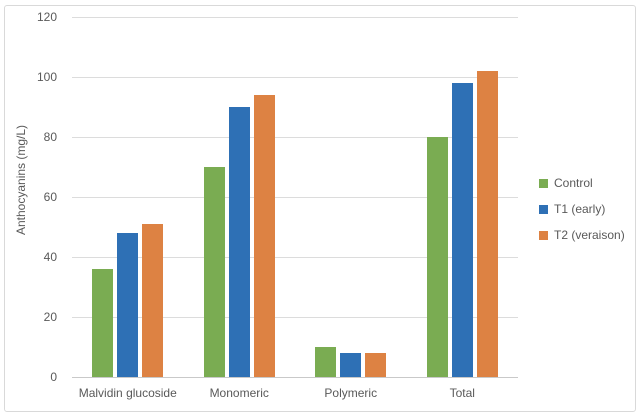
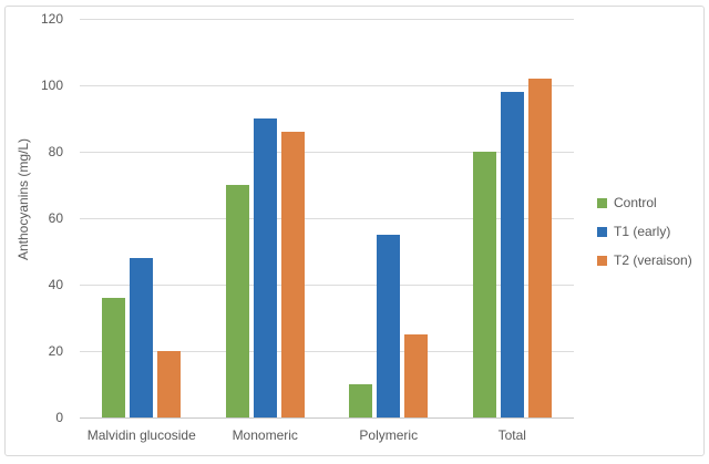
T2 (veraison)/Malvidin glucoside: 51 -> 20
T2 (veraison)/Monomeric: 94 -> 86
T1 (early)/Polymeric: 8 -> 55
T2 (veraison)/Polymeric: 8 -> 25
